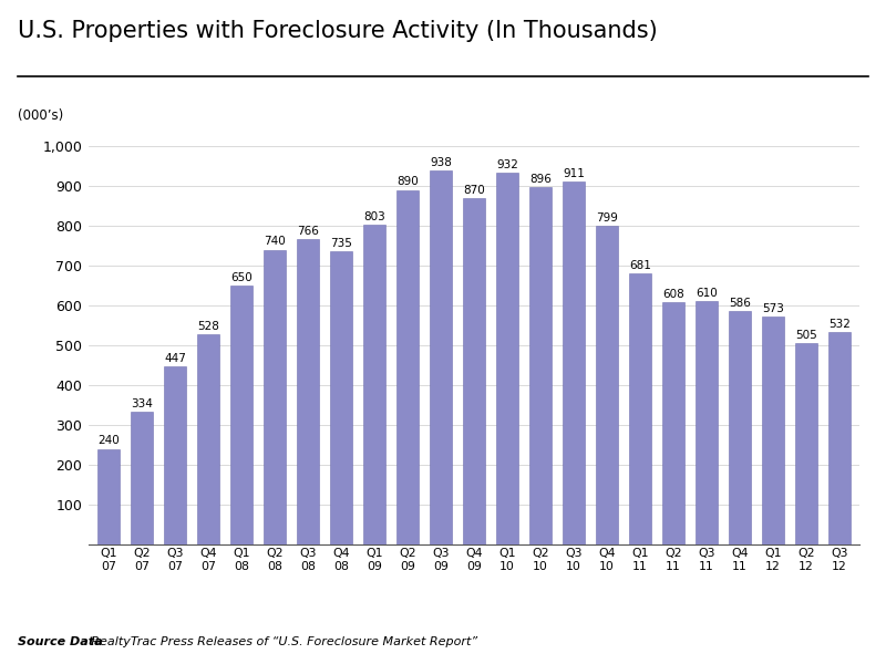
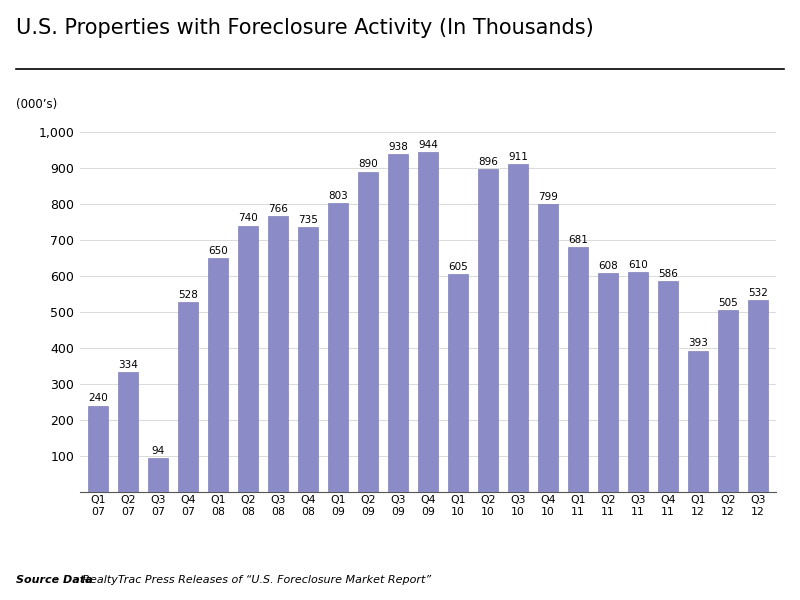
Q3 07: 447 -> 94
Q4 09: 870 -> 944
Q1 10: 932 -> 605
Q1 12: 573 -> 393
